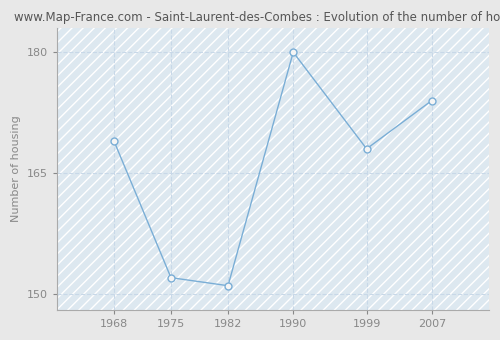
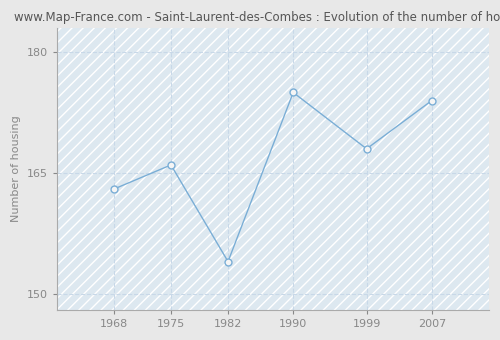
1968: 169 -> 163
1975: 152 -> 166
1982: 151 -> 154
1990: 180 -> 175
